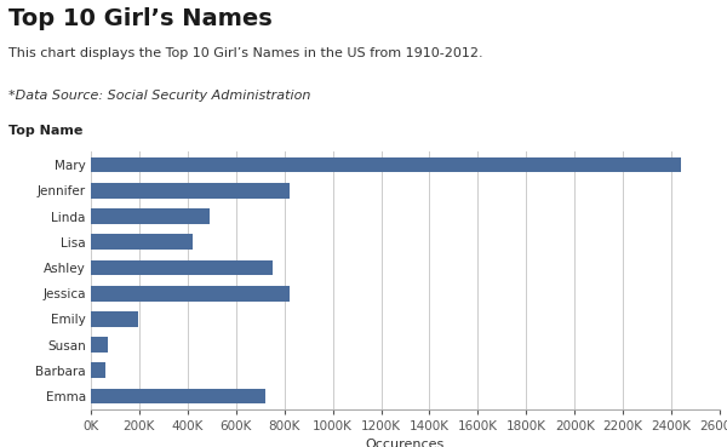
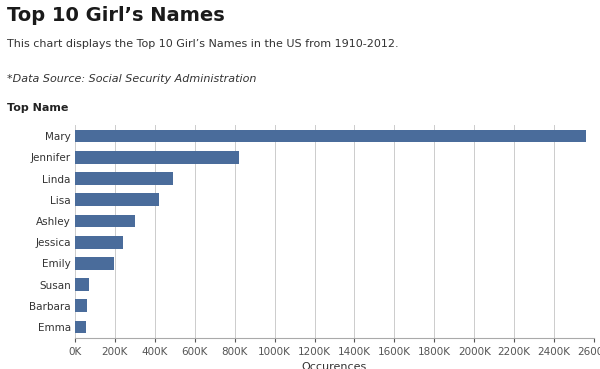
Mary: 2440K -> 2560K
Ashley: 750K -> 300K
Jessica: 820K -> 240K
Emma: 720K -> 60K
